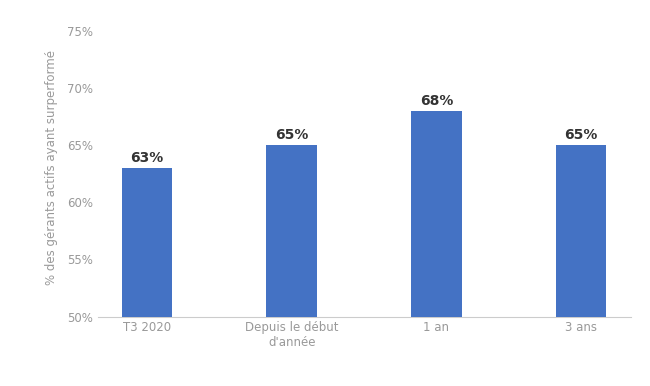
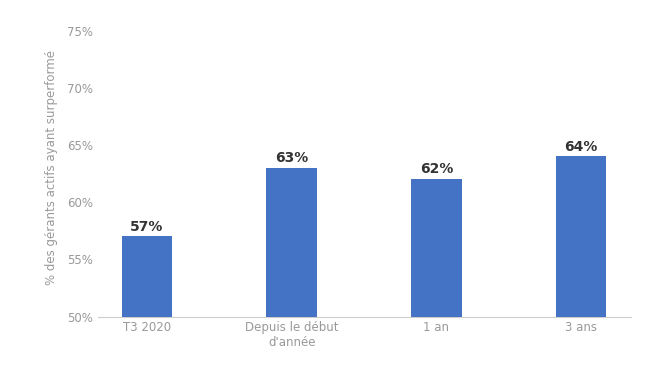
T3 2020: 63% -> 57%
Depuis le début d'année: 65% -> 63%
1 an: 68% -> 62%
3 ans: 65% -> 64%
